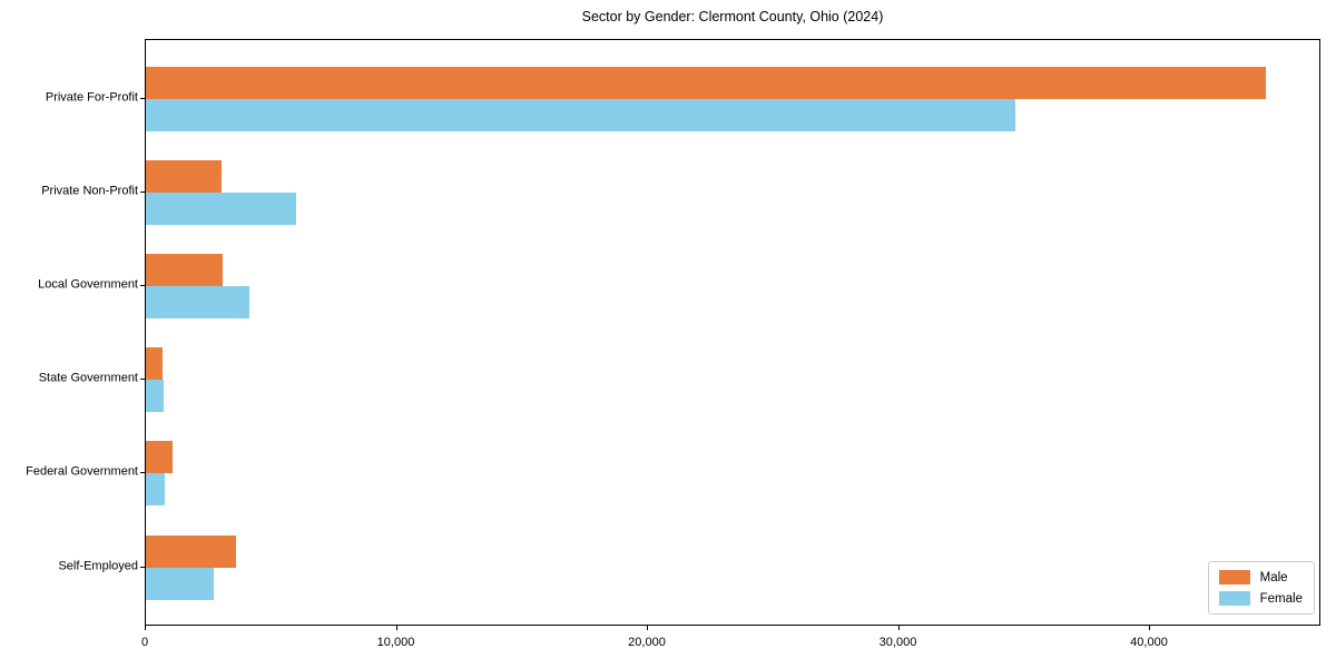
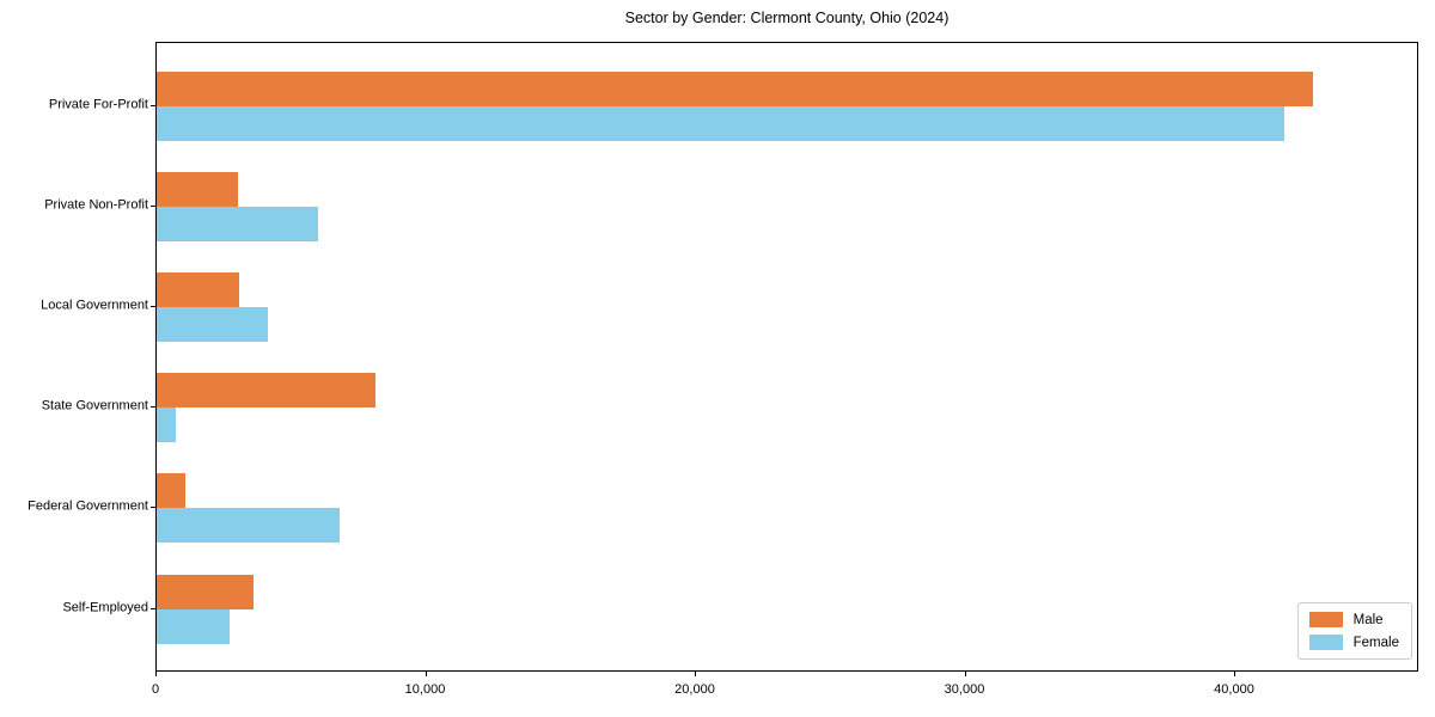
Male/Private For-Profit: 44600 -> 42900
Female/Private For-Profit: 34600 -> 41800
Male/State Government: 700 -> 8100
Female/Federal Government: 700 -> 6800
